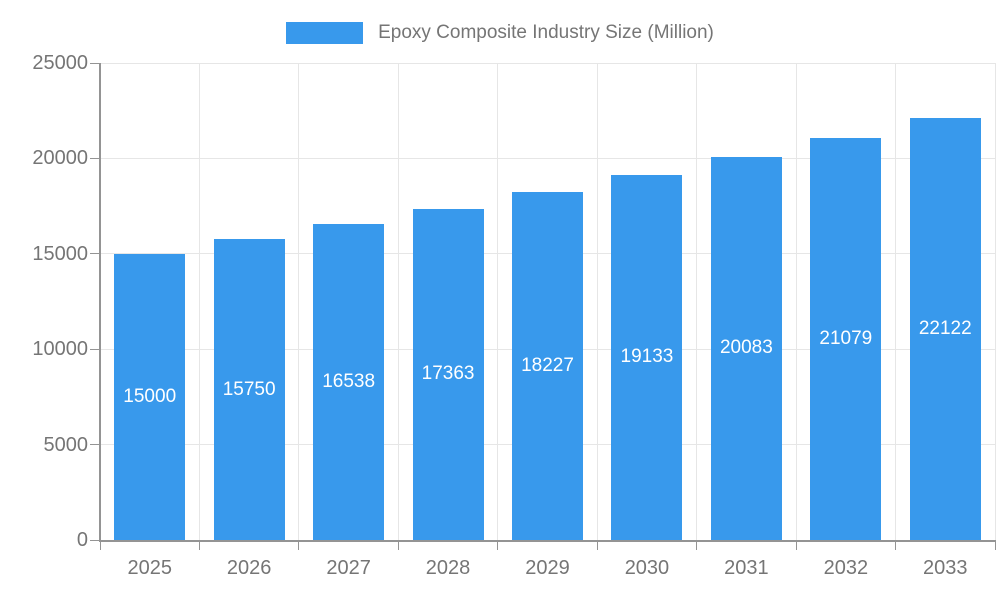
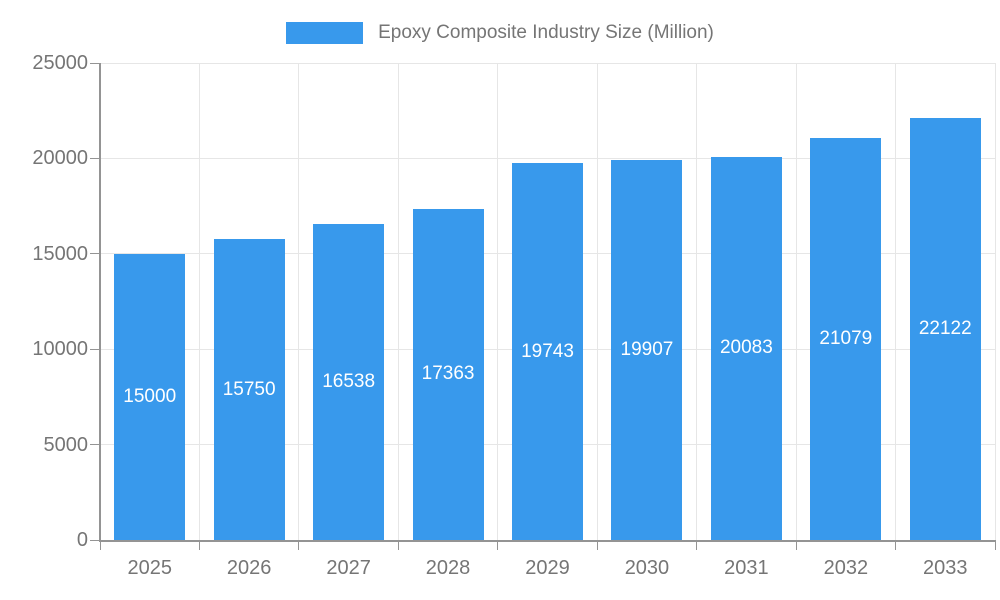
2029: 18227 -> 19743
2030: 19133 -> 19907
